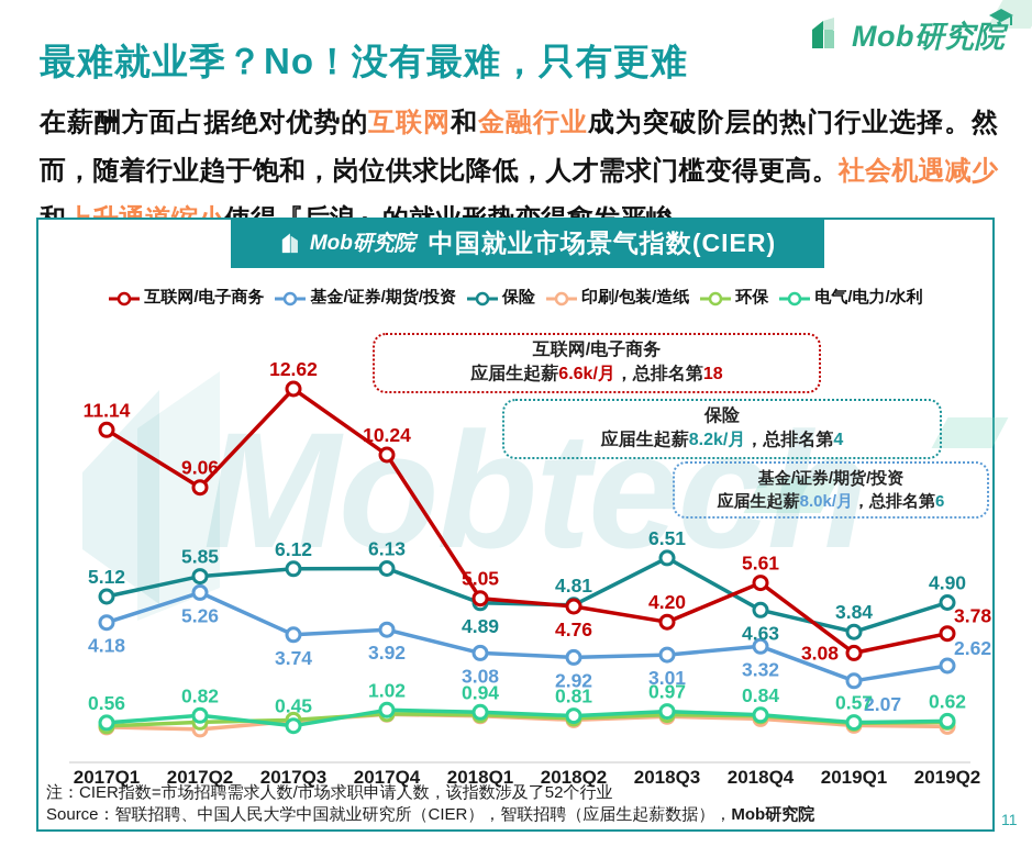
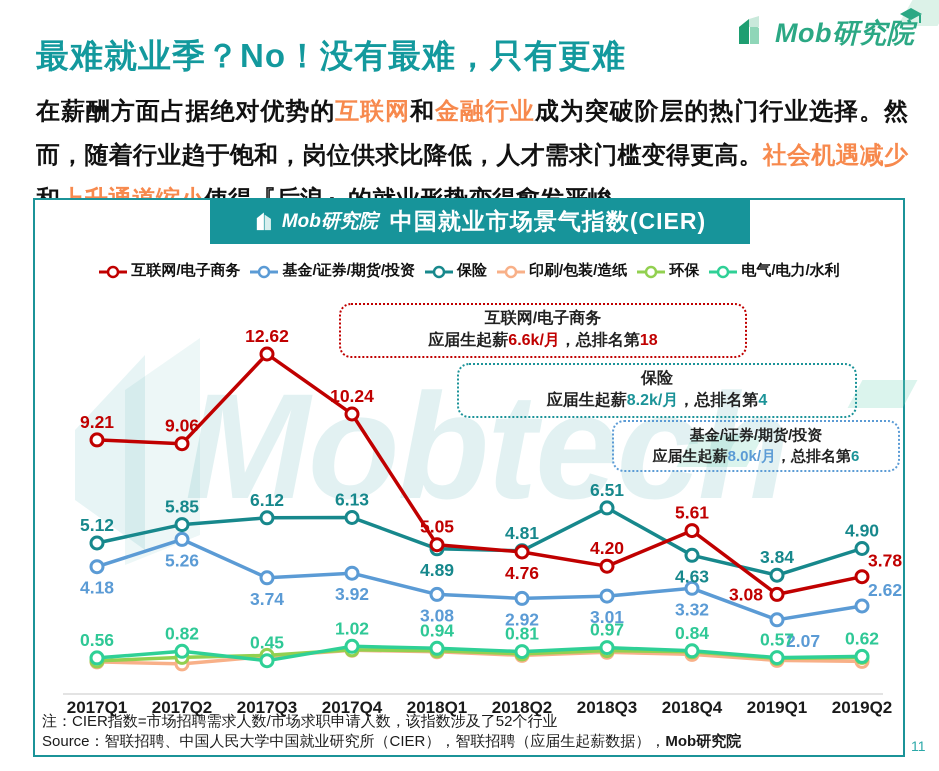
互联网/电子商务/2017Q1: 11.14 -> 9.21
